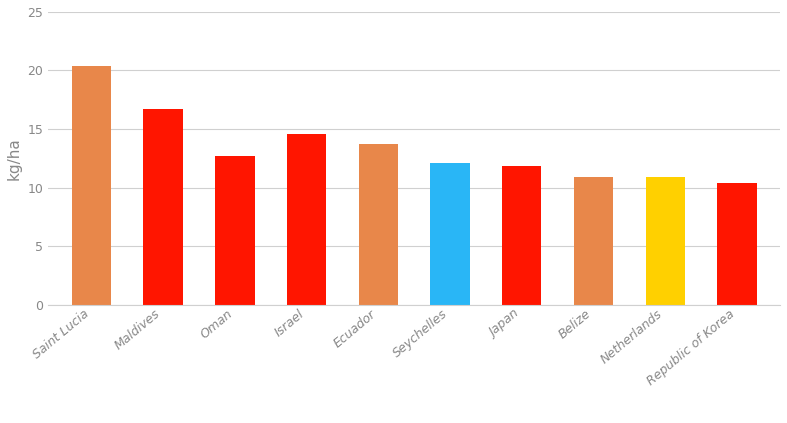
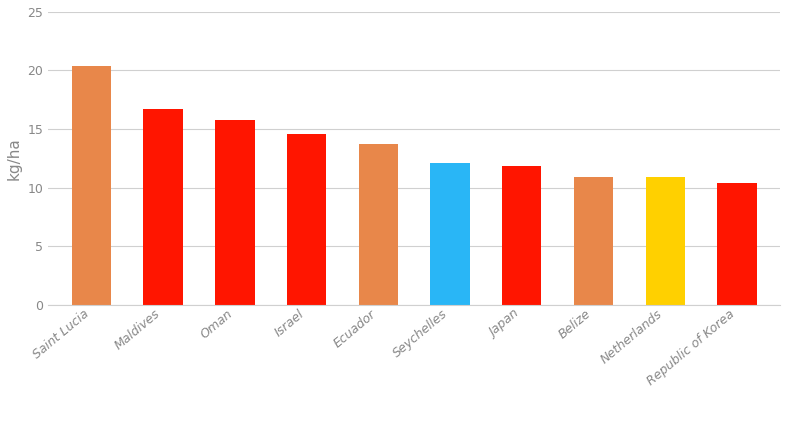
Oman: 12.7 -> 15.8
